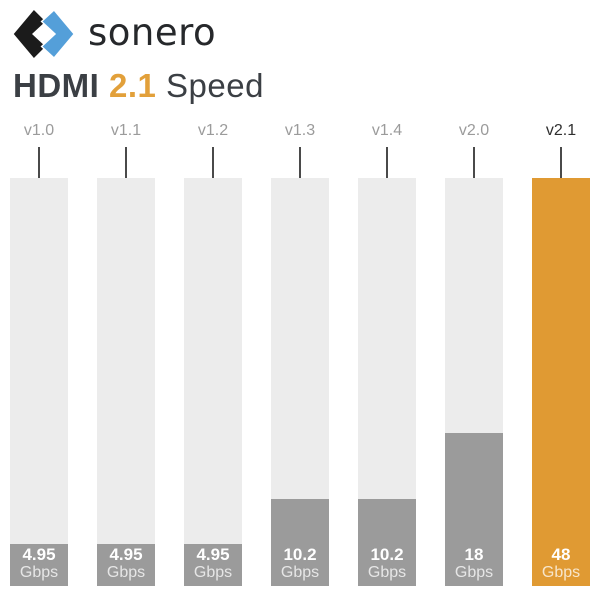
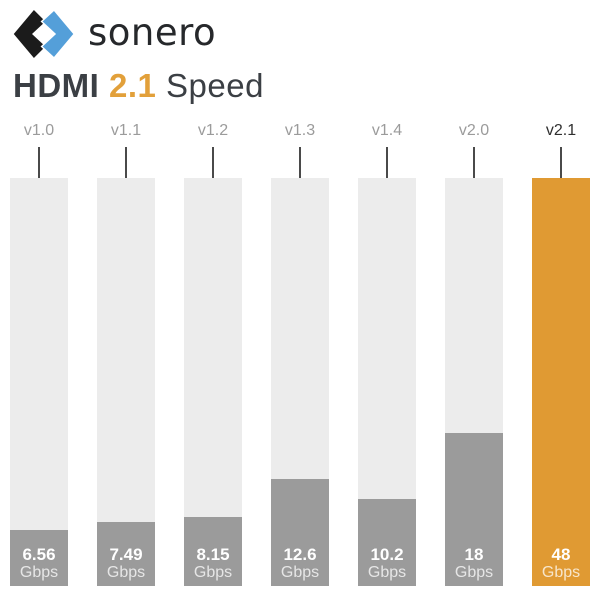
v1.0: 4.95 -> 6.56
v1.1: 4.95 -> 7.49
v1.2: 4.95 -> 8.15
v1.3: 10.2 -> 12.6
